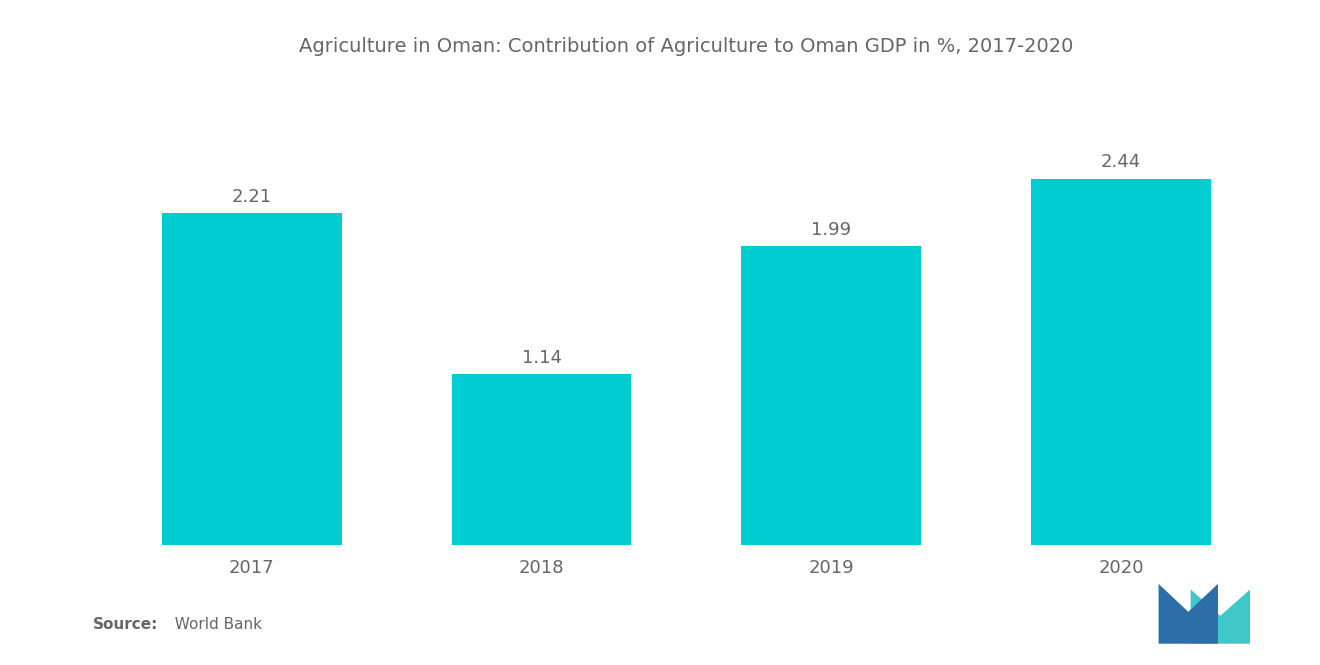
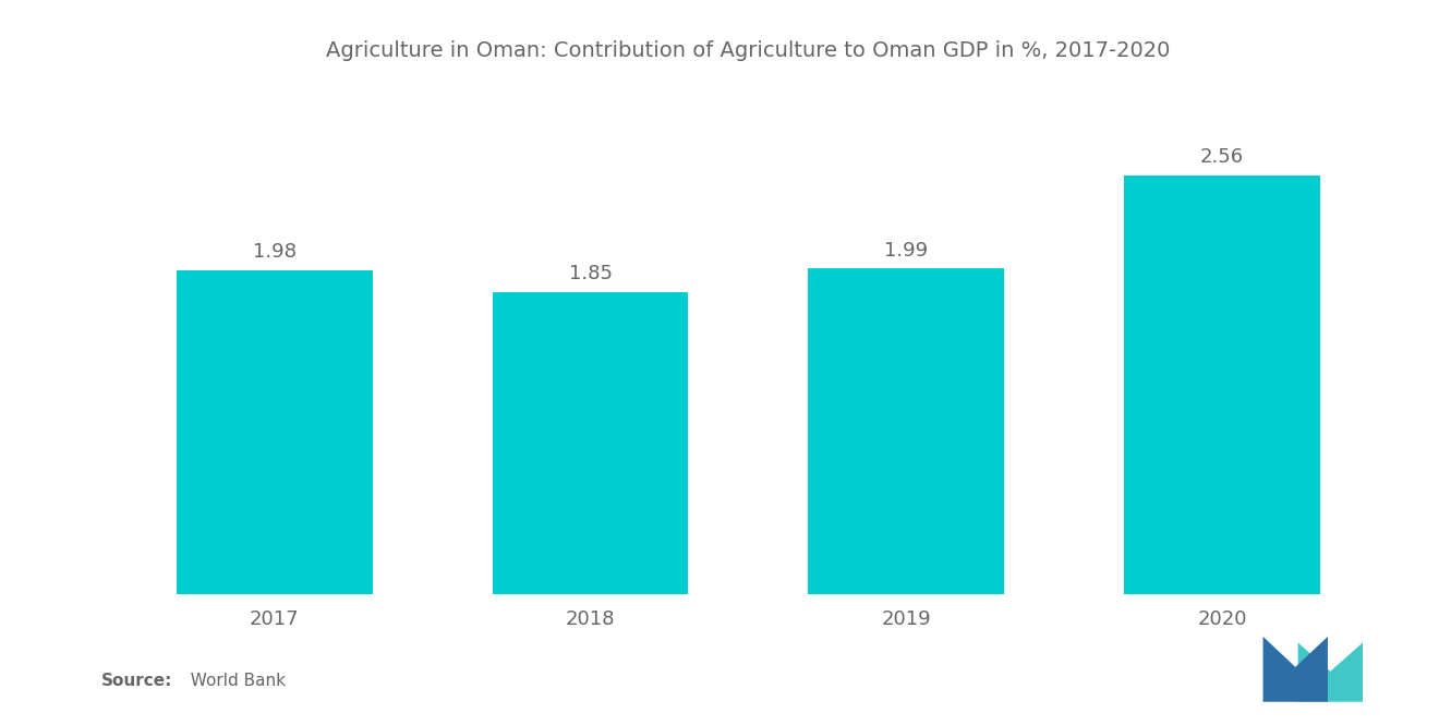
2017: 2.21 -> 1.98
2018: 1.14 -> 1.85
2020: 2.44 -> 2.56
